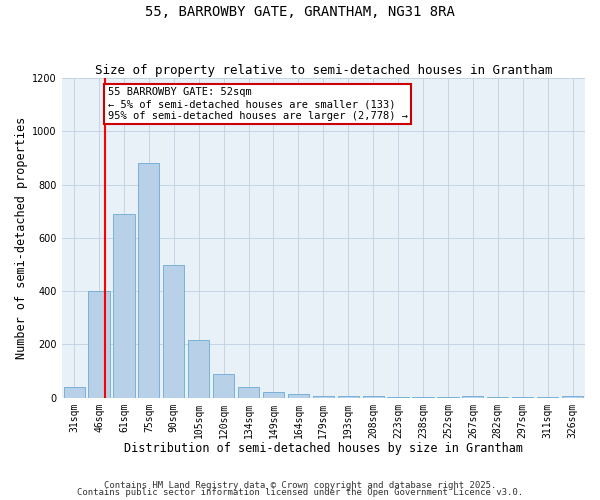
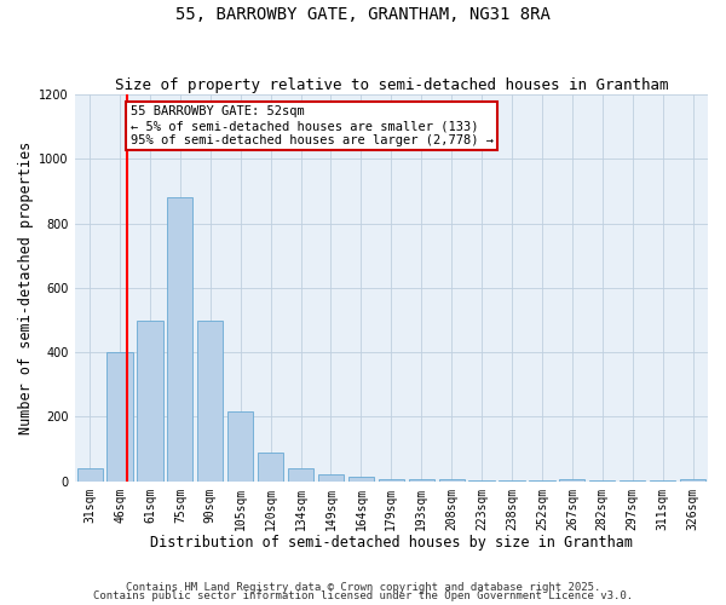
61sqm: 690 -> 500
